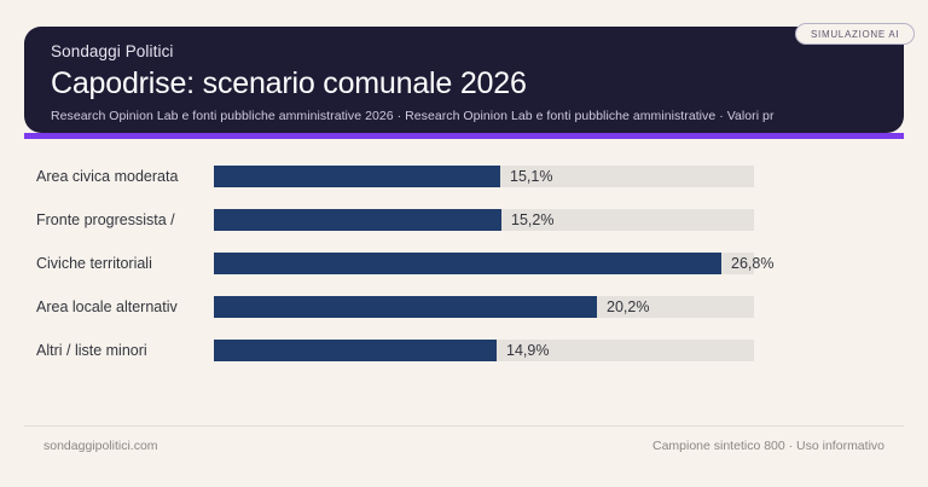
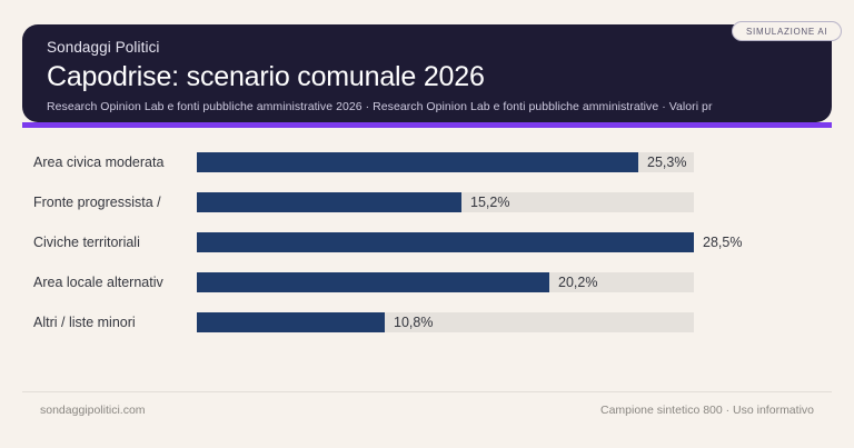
Area civica moderata: 15,1% -> 25,3%
Civiche territoriali: 26,8% -> 28,5%
Altri / liste minori: 14,9% -> 10,8%
